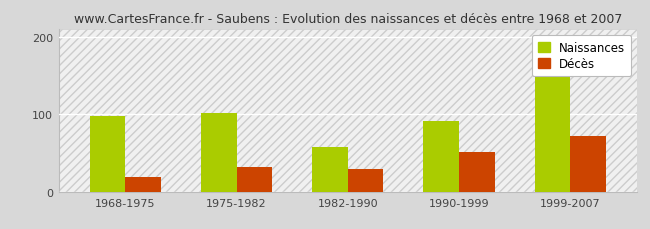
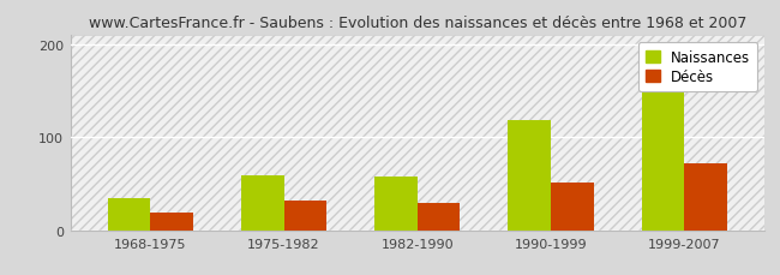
Naissances/1968-1975: 98 -> 35
Naissances/1975-1982: 102 -> 60
Naissances/1990-1999: 92 -> 118
